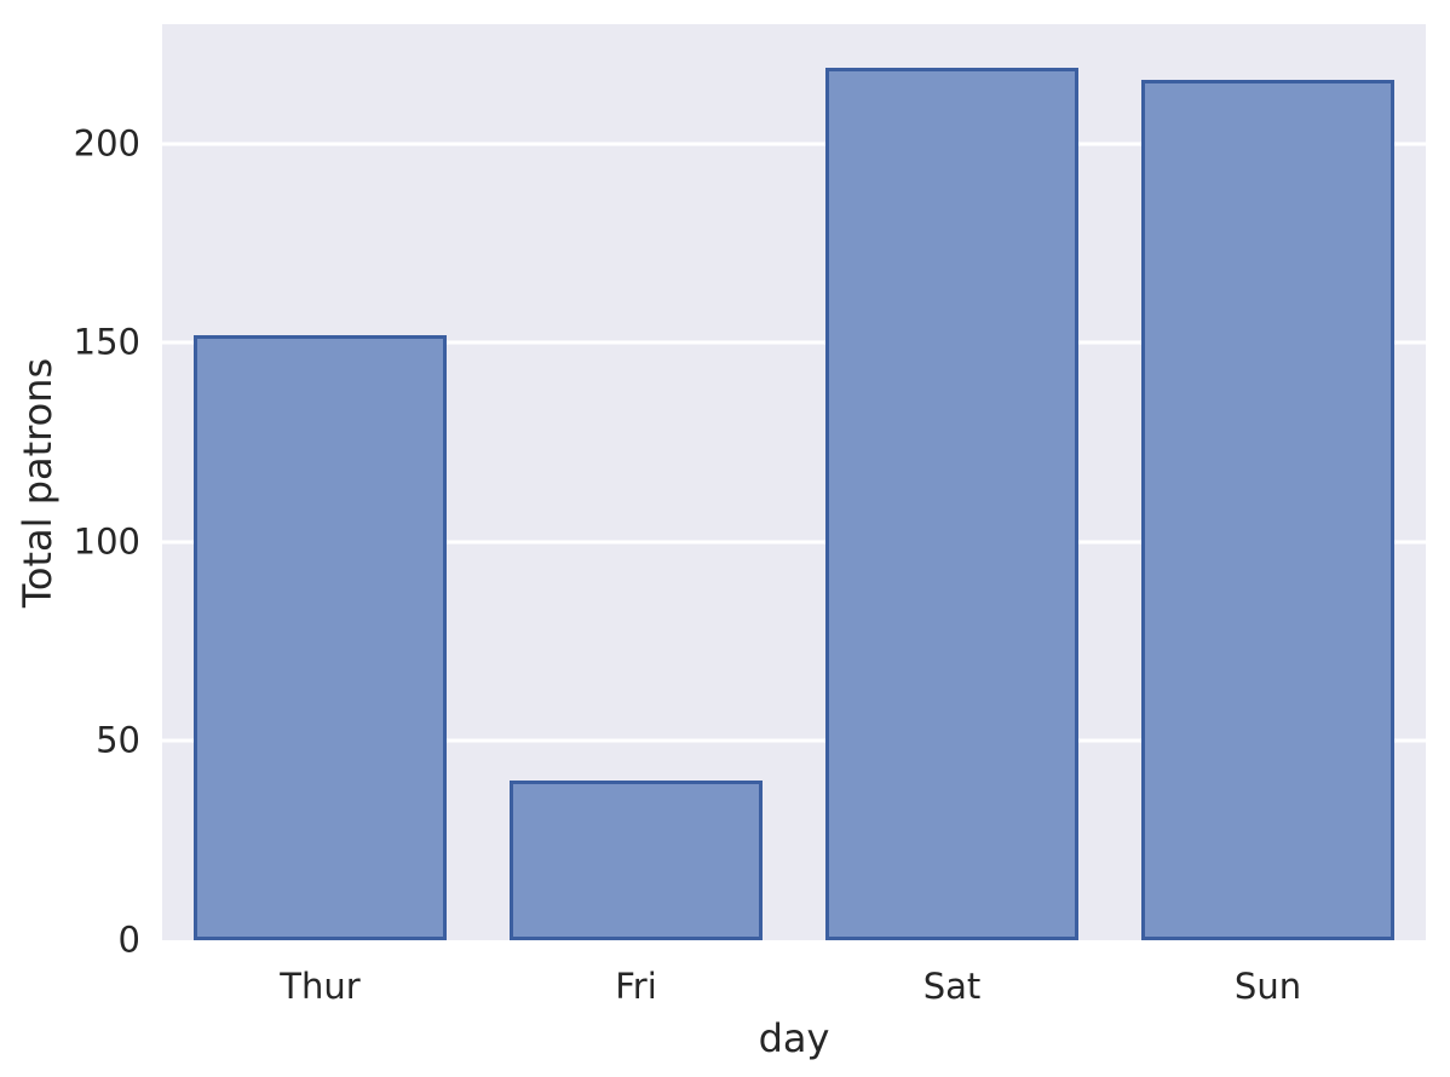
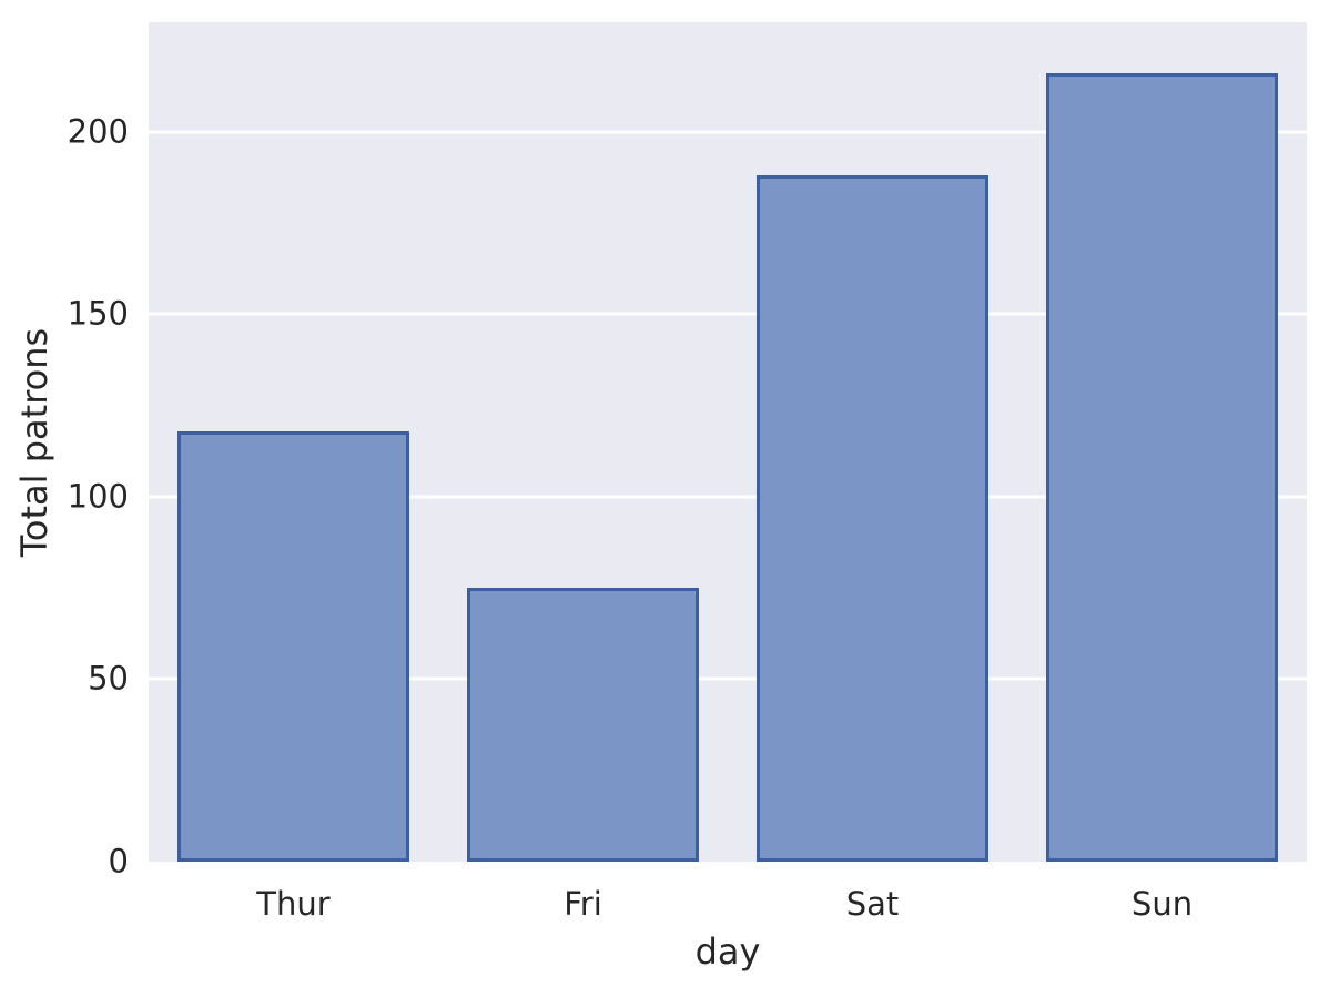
Thur: 152 -> 118
Fri: 40 -> 75
Sat: 219 -> 188
